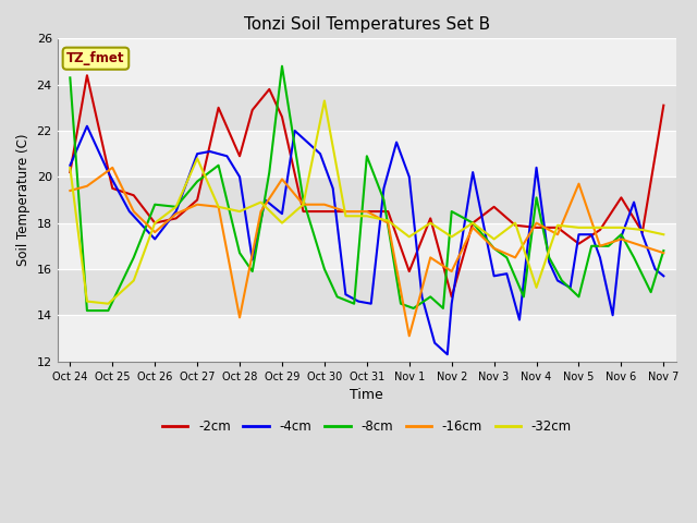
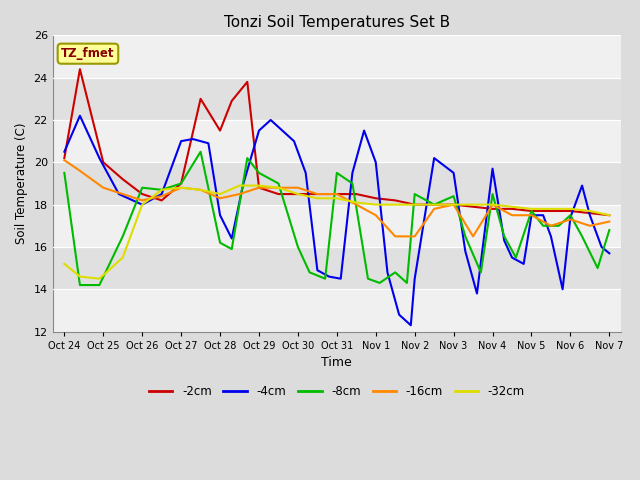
-8cm/Oct 24: 24.3 -> 19.5
-16cm/Oct 24: 19.4 -> 20.1
-32cm/Oct 24: 20.4 -> 15.2
-2cm/Oct 25: 19.5 -> 20.0
-16cm/Oct 25: 20.4 -> 18.8
-2cm/Oct 26: 18.0 -> 18.5
-4cm/Oct 26: 17.3 -> 18.0
-16cm/Oct 26: 17.6 -> 18.2
-8cm/Oct 27: 19.8 -> 19.0
-32cm/Oct 27: 20.8 -> 18.8
-2cm/Oct 28: 20.9 -> 21.5
-4cm/Oct 28: 20.0 -> 17.5
-8cm/Oct 28: 16.7 -> 16.2
-16cm/Oct 28: 13.9 -> 18.3
-2cm/Oct 29: 22.6 -> 18.8
-4cm/Oct 29: 18.4 -> 21.5
-8cm/Oct 29: 24.8 -> 19.5
-16cm/Oct 29: 19.9 -> 18.8
-32cm/Oct 29: 18.0 -> 18.9
-32cm/Oct 30: 23.3 -> 18.5
-8cm/Oct 31: 20.9 -> 19.5
-2cm/Nov 1: 15.9 -> 18.3
-16cm/Nov 1: 13.1 -> 17.5
-32cm/Nov 1: 17.4 -> 18.0
-2cm/Nov 2: 14.8 -> 18.0
-16cm/Nov 2: 15.9 -> 16.5
-32cm/Nov 2: 17.4 -> 18.0
-2cm/Nov 3: 18.7 -> 18.0
-4cm/Nov 3: 15.7 -> 19.5
-8cm/Nov 3: 16.9 -> 18.4
-16cm/Nov 3: 16.9 -> 18.0
-32cm/Nov 3: 17.3 -> 18.0
-4cm/Nov 4: 20.4 -> 19.7
-8cm/Nov 4: 19.1 -> 18.5
-32cm/Nov 4: 15.2 -> 18.0
-2cm/Nov 5: 17.1 -> 17.7
-8cm/Nov 5: 14.8 -> 17.7
-16cm/Nov 5: 19.7 -> 17.5
-2cm/Nov 6: 19.1 -> 17.7
-2cm/Nov 7: 23.1 -> 17.5
-16cm/Nov 7: 16.7 -> 17.2
